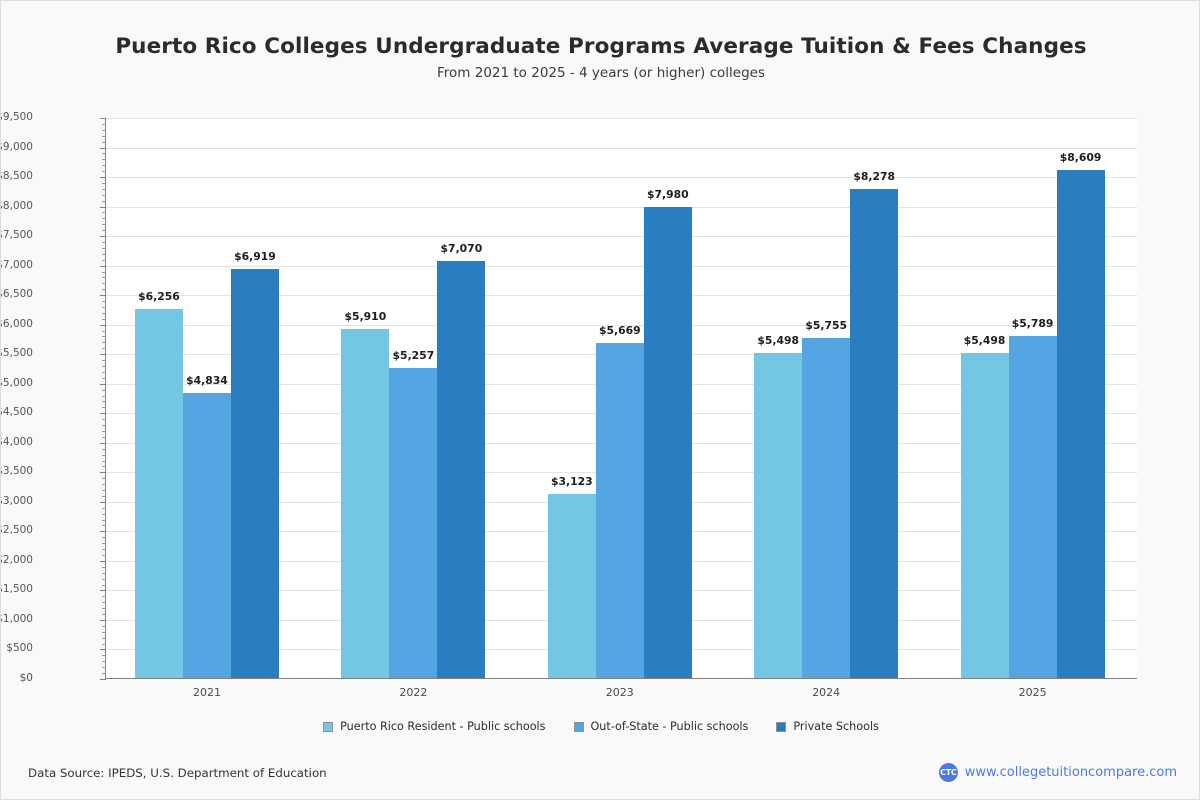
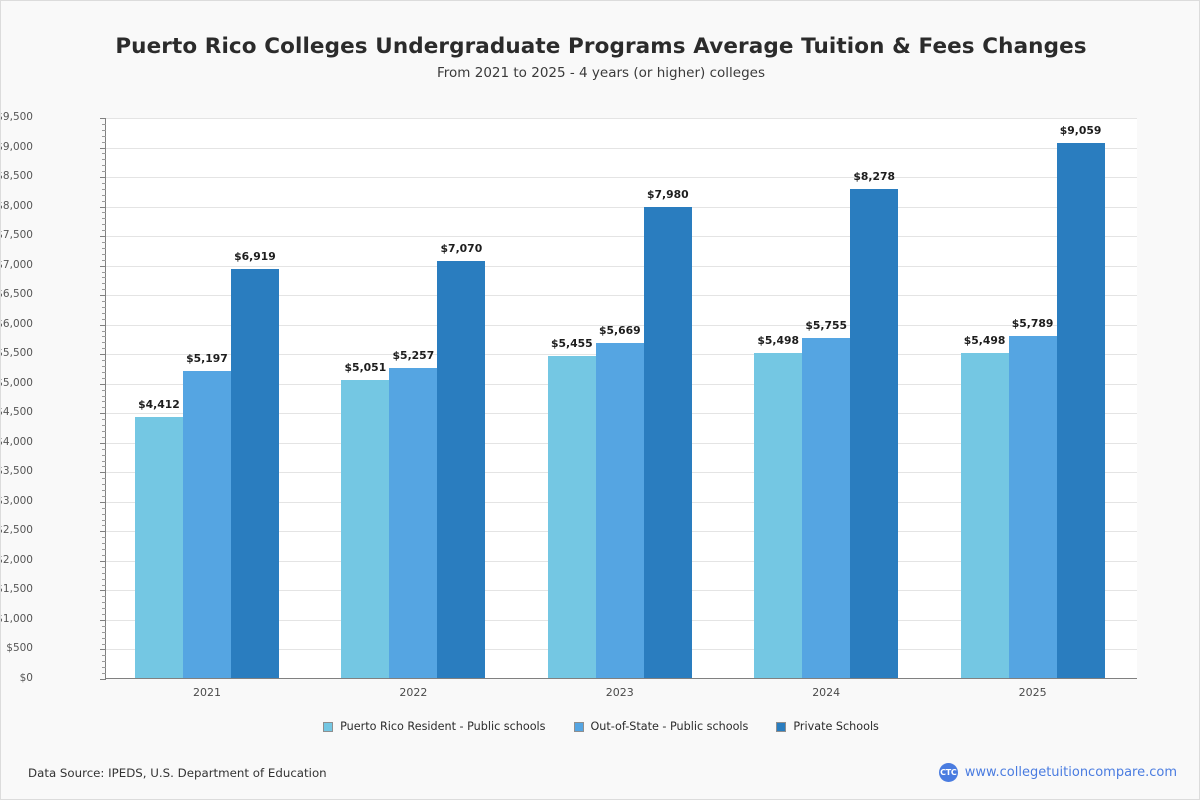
Puerto Rico Resident - Public schools/2021: $6,256 -> $4,412
Out-of-State - Public schools/2021: $4,834 -> $5,197
Puerto Rico Resident - Public schools/2022: $5,910 -> $5,051
Puerto Rico Resident - Public schools/2023: $3,123 -> $5,455
Private Schools/2025: $8,609 -> $9,059
